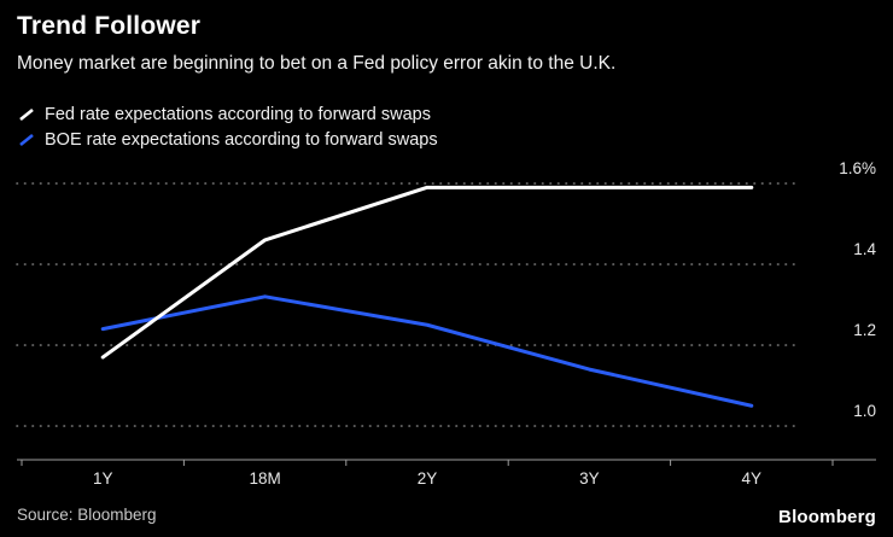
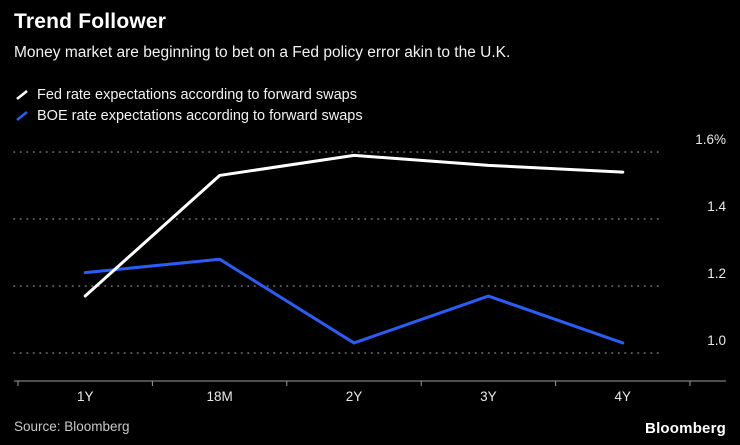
Fed rate expectations according to forward swaps/18M: 1.46% -> 1.53%
BOE rate expectations according to forward swaps/18M: 1.32% -> 1.28%
BOE rate expectations according to forward swaps/2Y: 1.25% -> 1.03%
Fed rate expectations according to forward swaps/3Y: 1.59% -> 1.56%
BOE rate expectations according to forward swaps/3Y: 1.14% -> 1.17%
Fed rate expectations according to forward swaps/4Y: 1.59% -> 1.54%
BOE rate expectations according to forward swaps/4Y: 1.05% -> 1.03%
